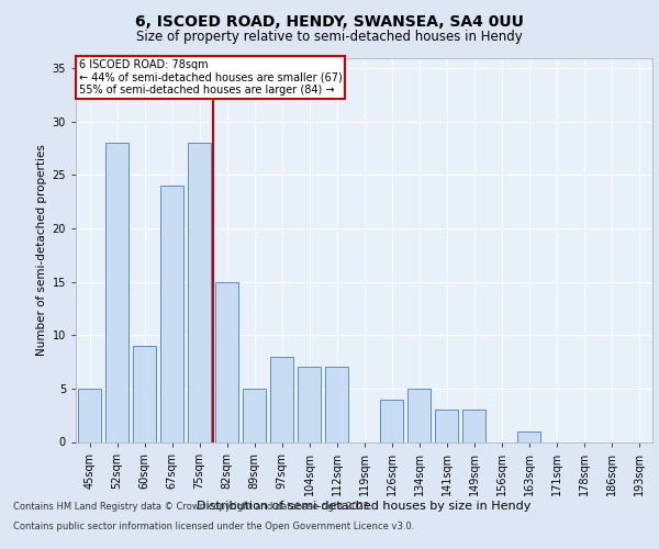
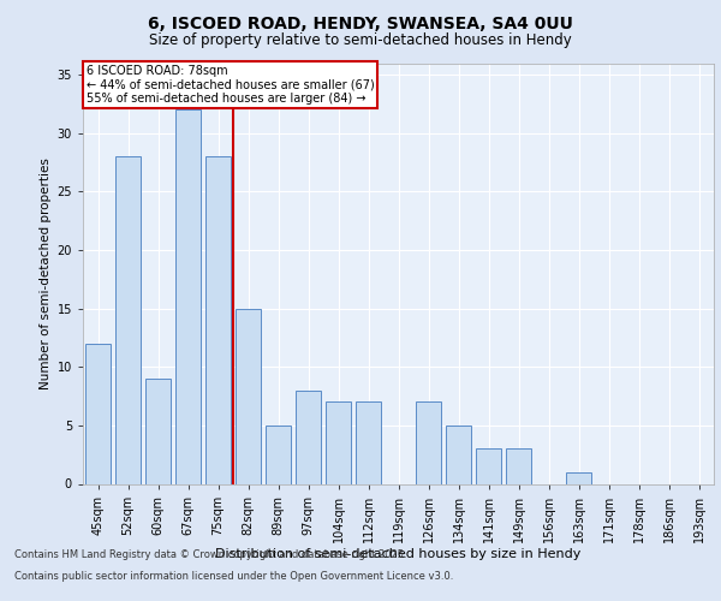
45sqm: 5 -> 12
67sqm: 24 -> 32
126sqm: 4 -> 7
